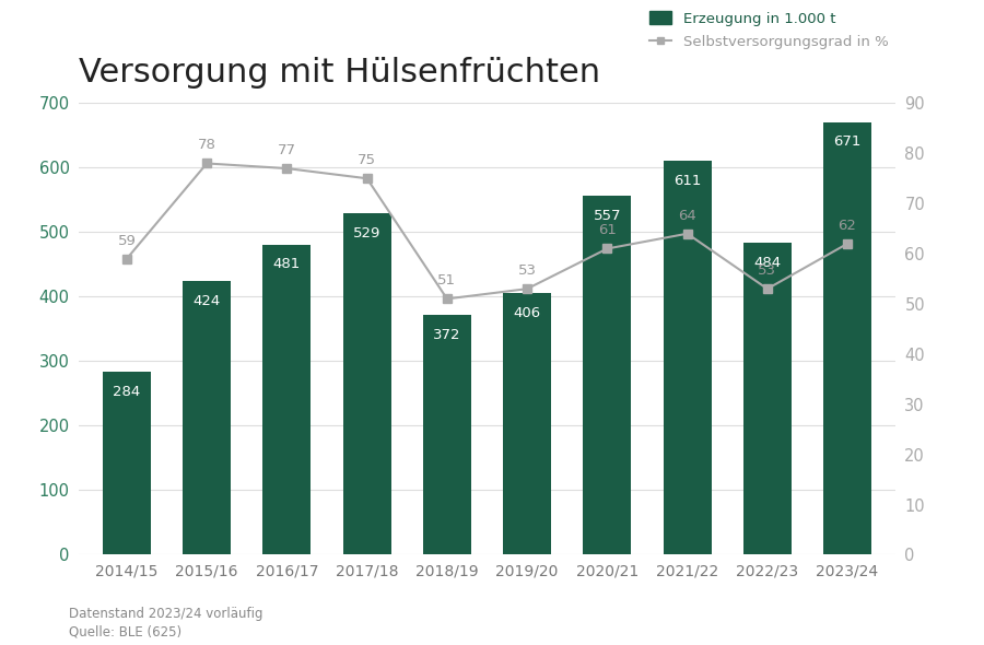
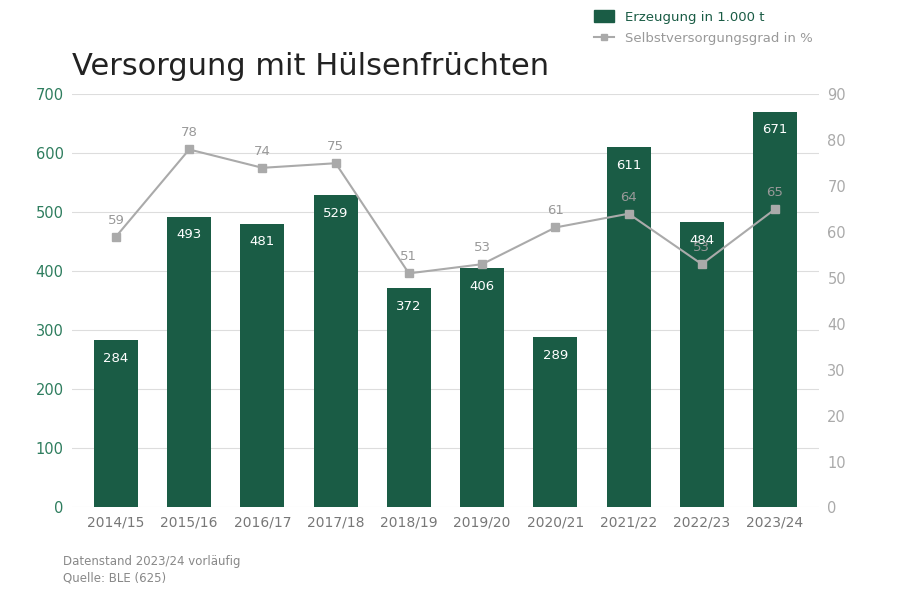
Erzeugung in 1.000 t/2015/16: 424 -> 493
Selbstversorgungsgrad in %/2016/17: 77 -> 74
Erzeugung in 1.000 t/2020/21: 557 -> 289
Selbstversorgungsgrad in %/2023/24: 62 -> 65
